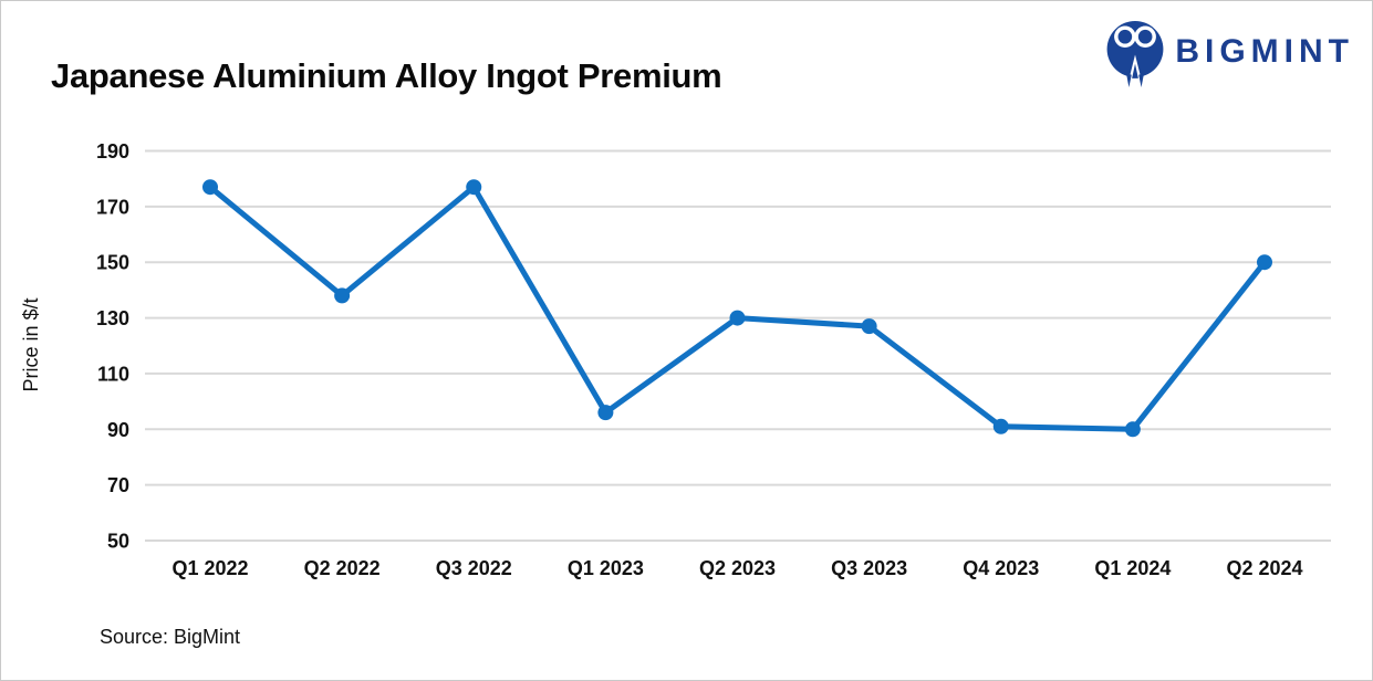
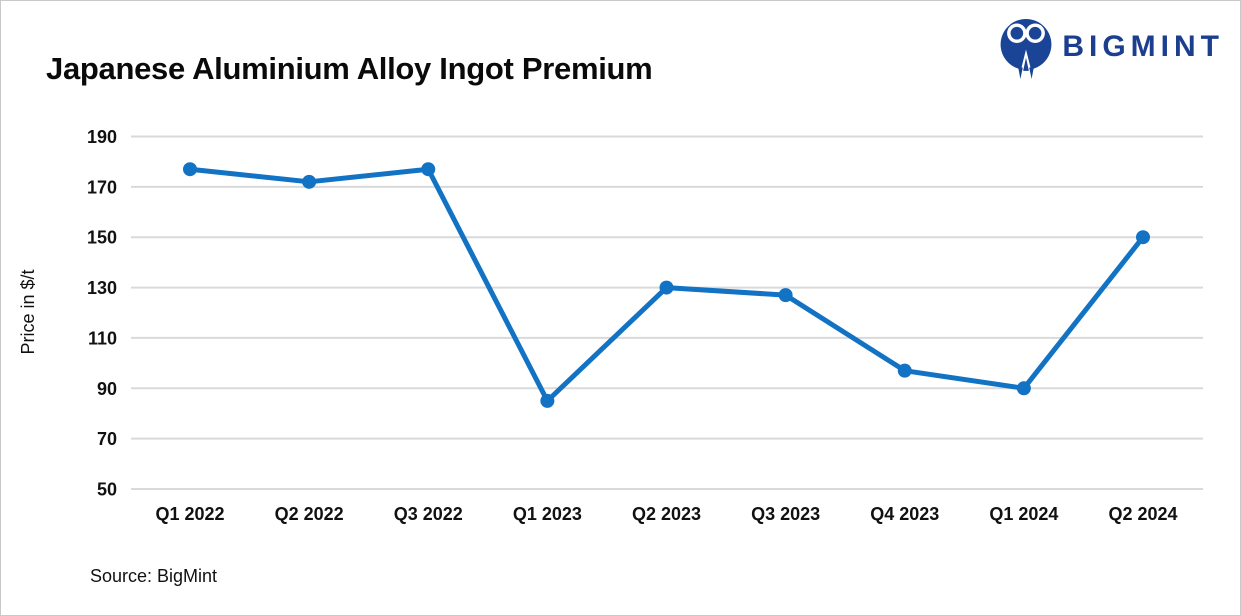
Q2 2022: 138 -> 172
Q1 2023: 96 -> 85
Q4 2023: 91 -> 97
